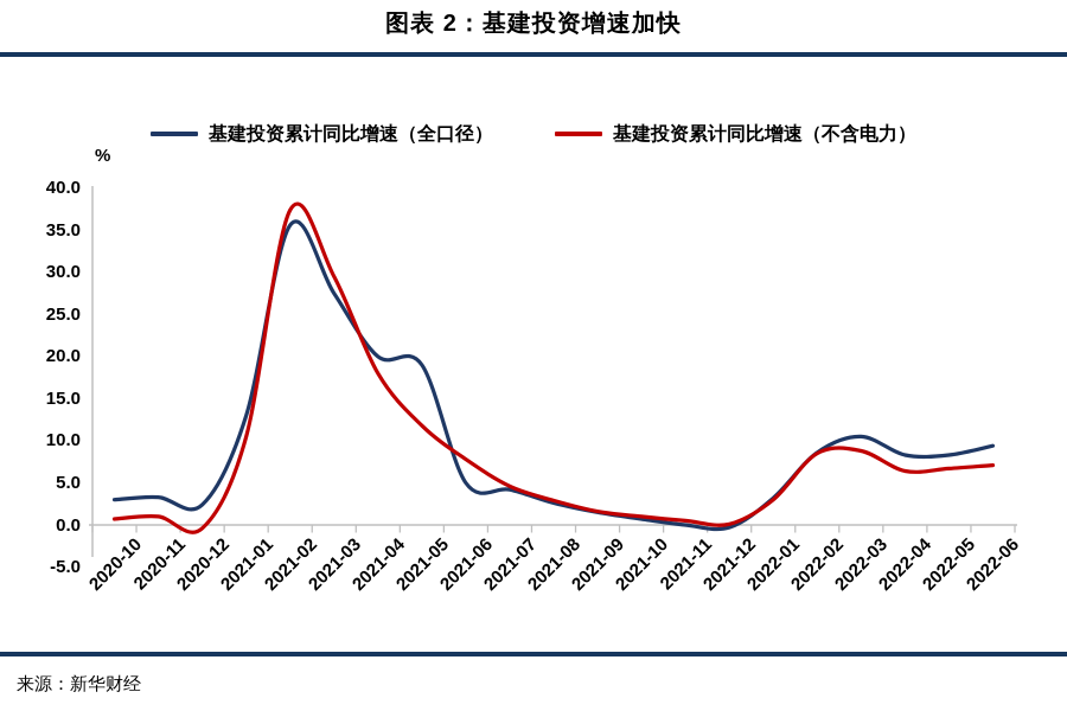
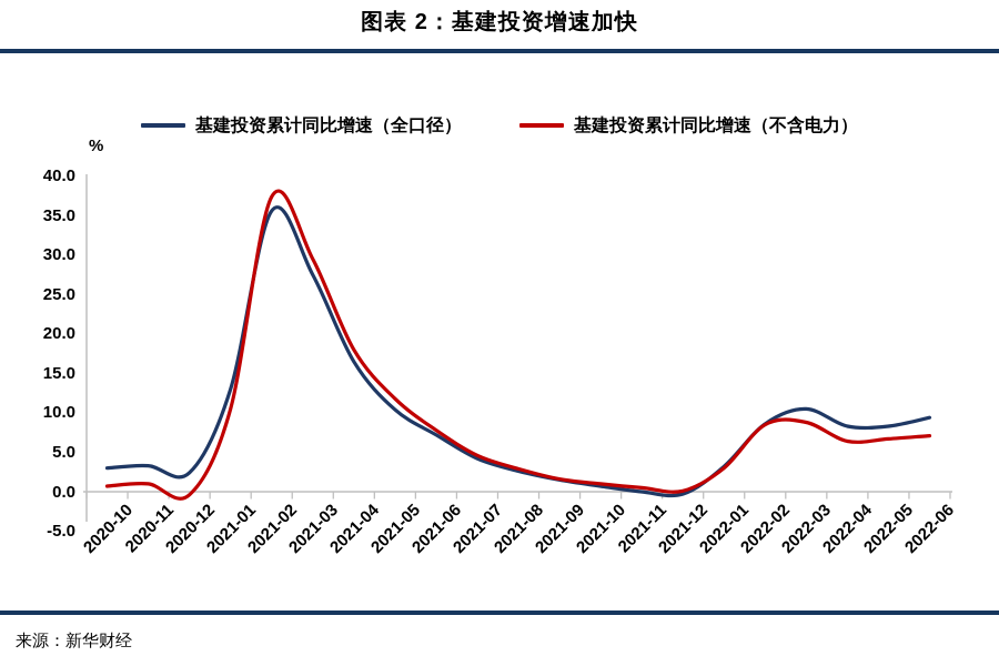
基建投资累计同比增速（全口径）/2021-04: 20 -> 16
基建投资累计同比增速（全口径）/2021-05: 19 -> 10
基建投资累计同比增速（全口径）/2021-06: 5 -> 7
